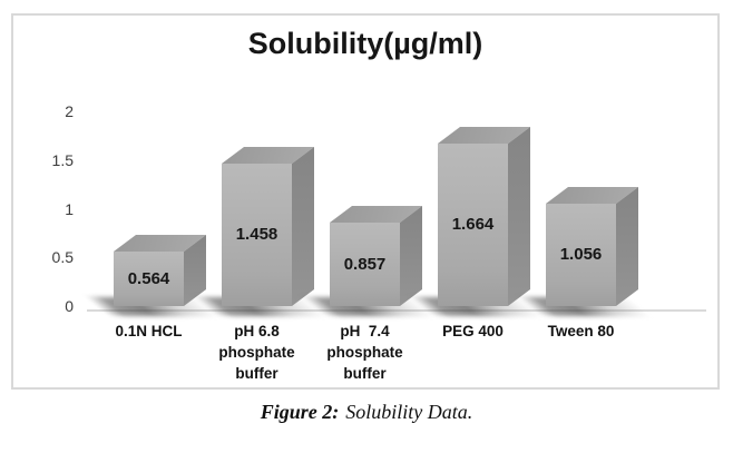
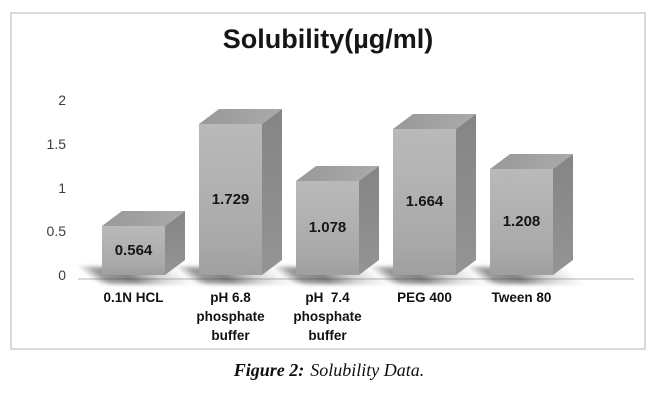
pH 6.8 phosphate buffer: 1.458 -> 1.729
pH 7.4 phosphate buffer: 0.857 -> 1.078
Tween 80: 1.056 -> 1.208
